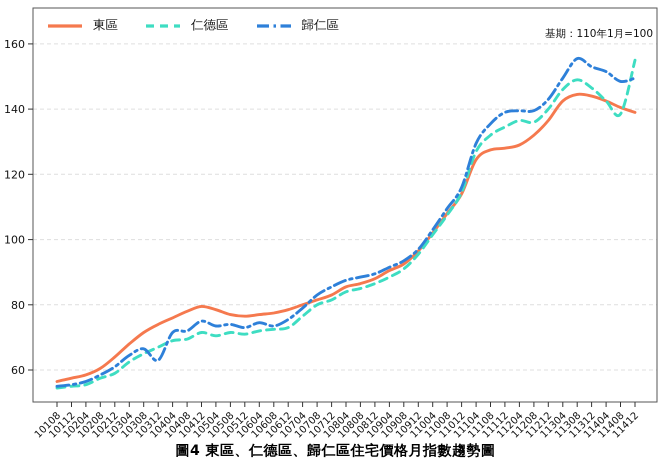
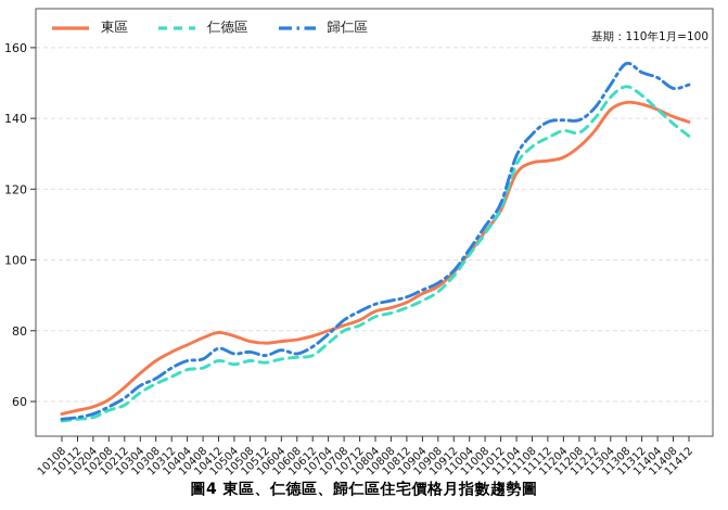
歸仁區/10312: 63 -> 70
仁德區/11412: 155 -> 135
